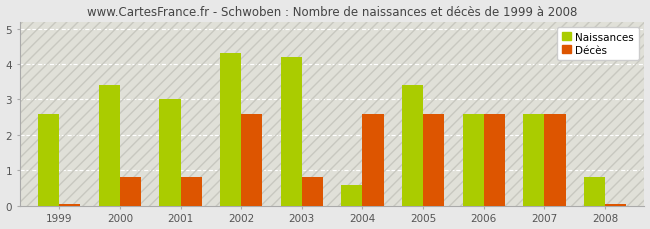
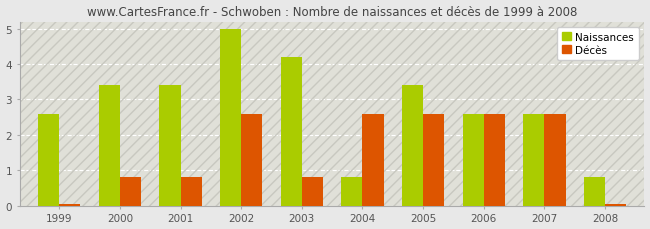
Naissances/2001: 3.0 -> 3.4
Naissances/2002: 4.3 -> 5.0
Naissances/2004: 0.6 -> 0.8
